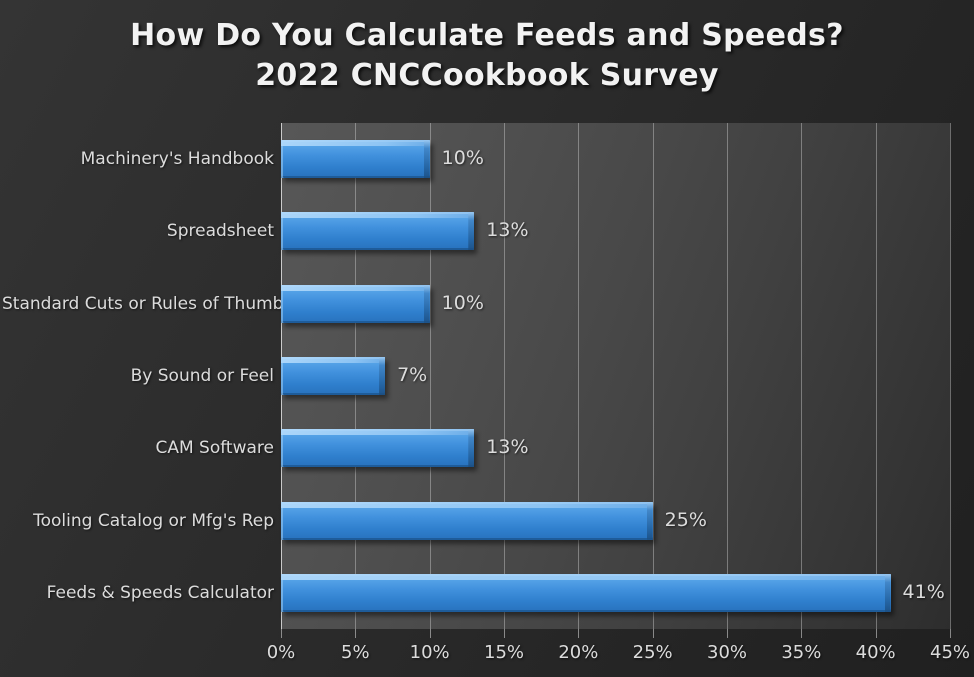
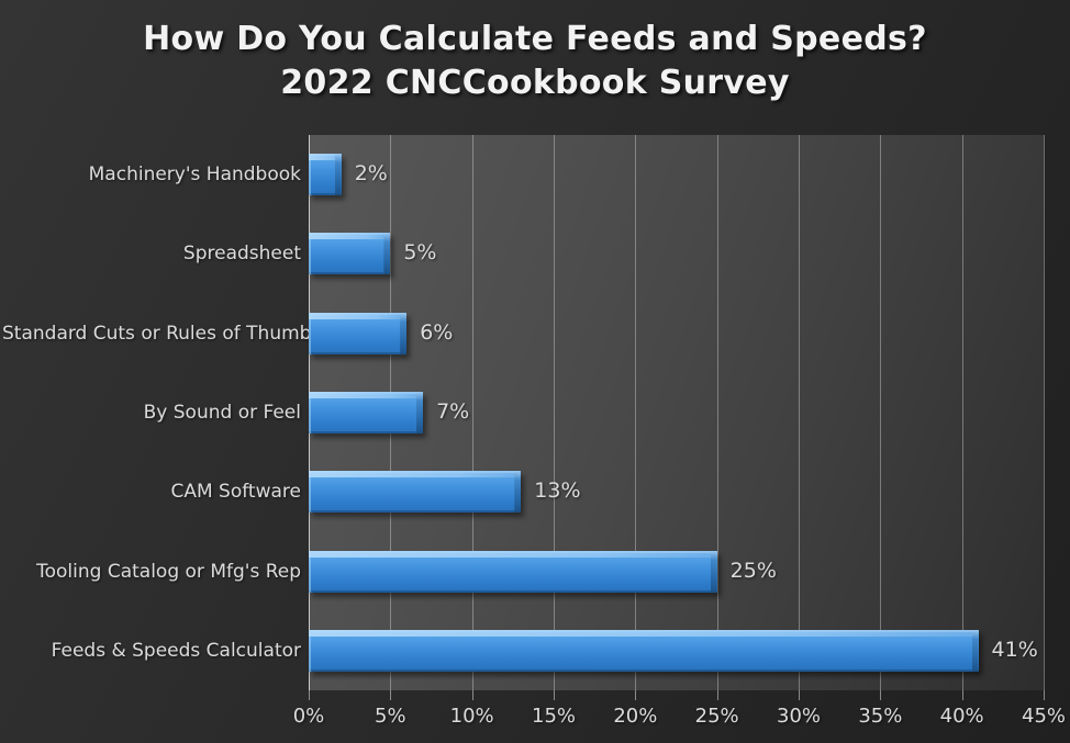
Machinery's Handbook: 10% -> 2%
Spreadsheet: 13% -> 5%
Standard Cuts or Rules of Thumb: 10% -> 6%
